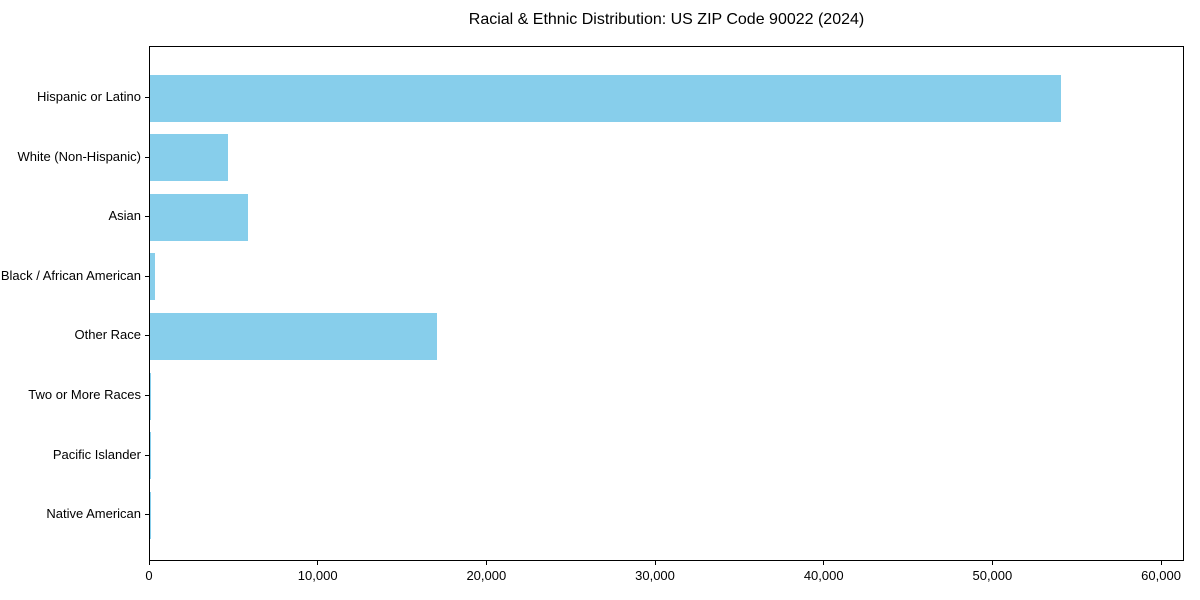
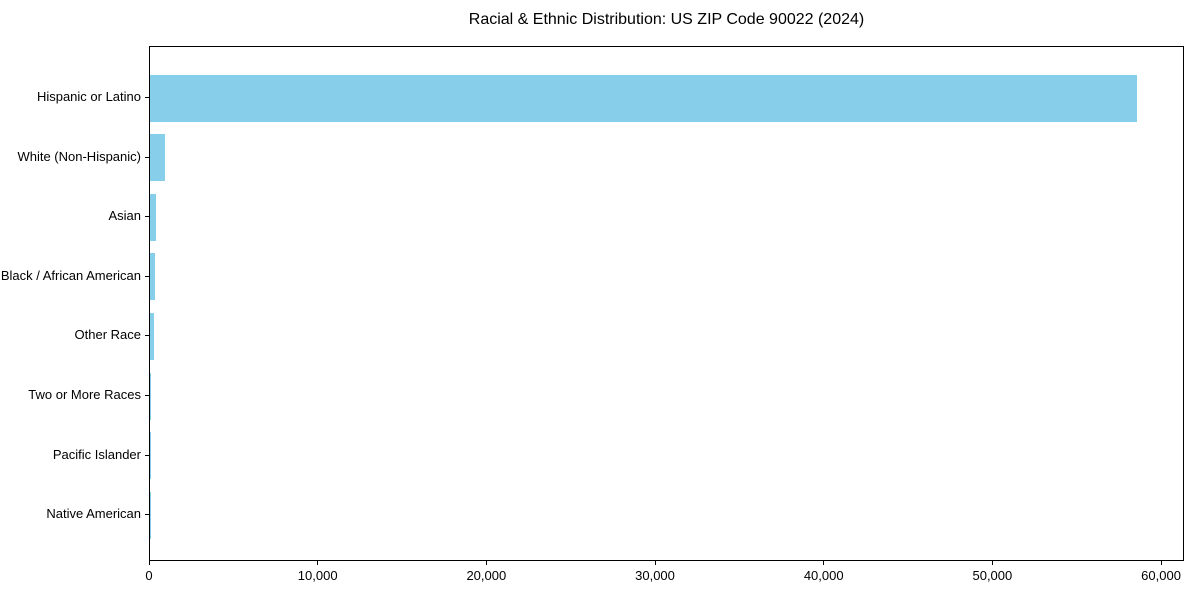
Hispanic or Latino: 54000 -> 58500
White (Non-Hispanic): 4600 -> 900
Asian: 5800 -> 400
Other Race: 17000 -> 200
